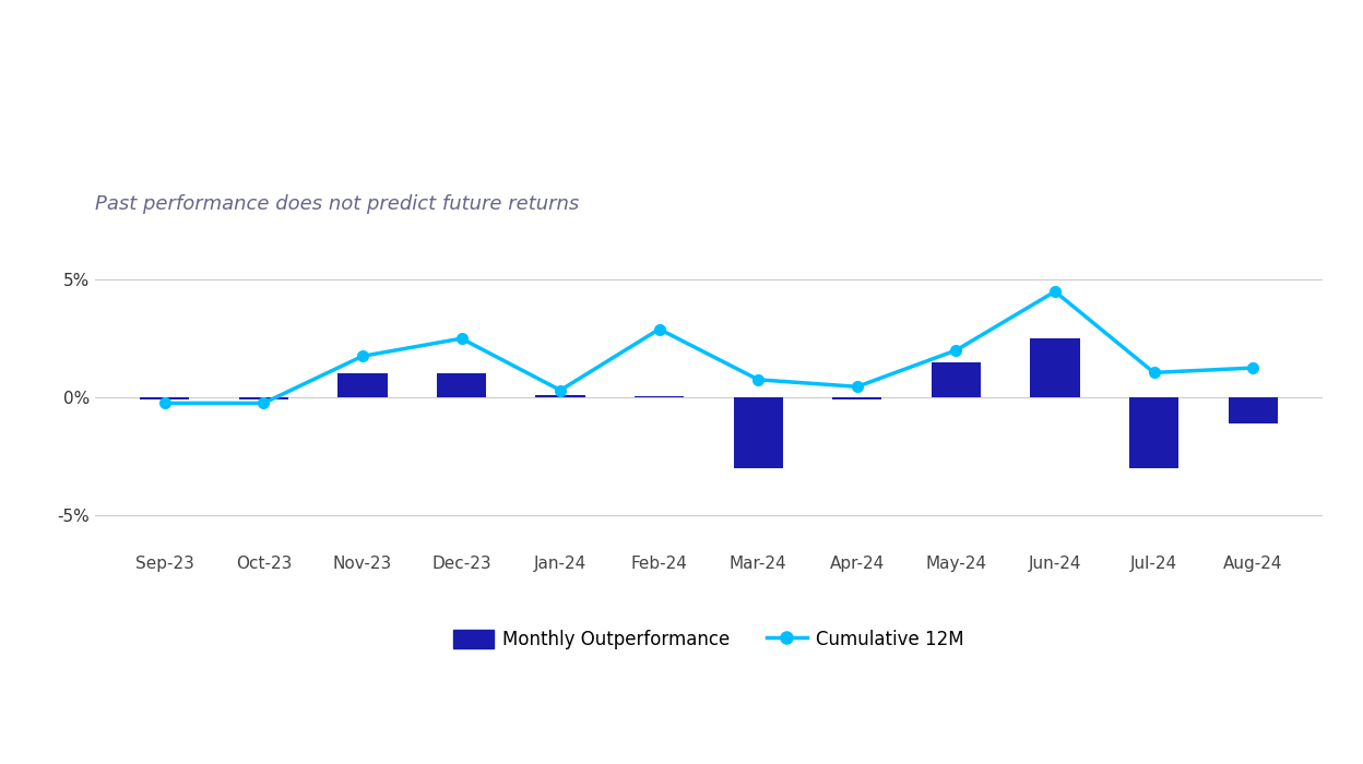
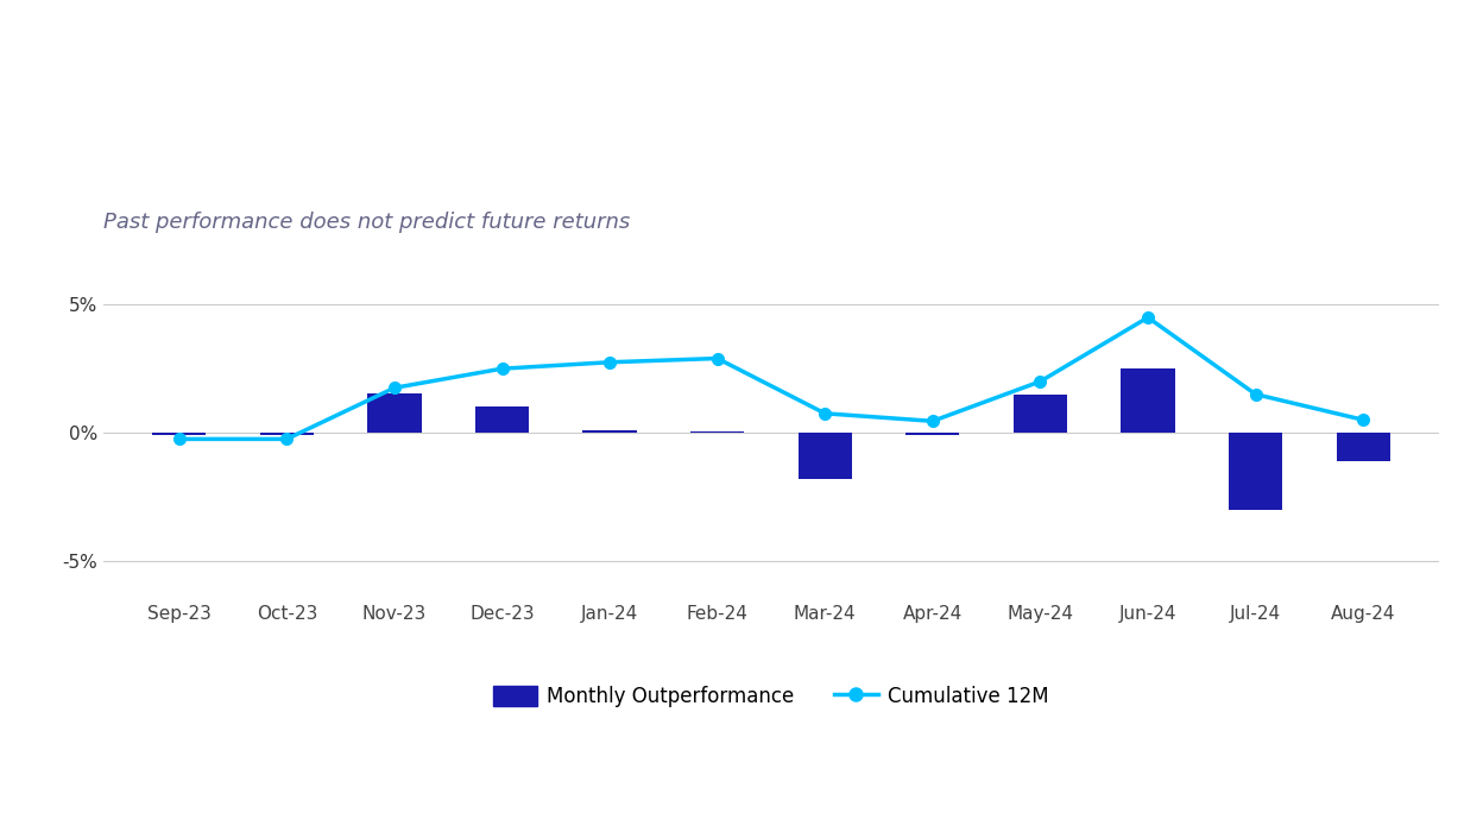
Monthly Outperformance/Nov-23: 1.00% -> 1.55%
Cumulative 12M/Jan-24: 0.30% -> 2.75%
Monthly Outperformance/Mar-24: -3.00% -> -1.80%
Cumulative 12M/Jul-24: 1.05% -> 1.50%
Cumulative 12M/Aug-24: 1.25% -> 0.50%
